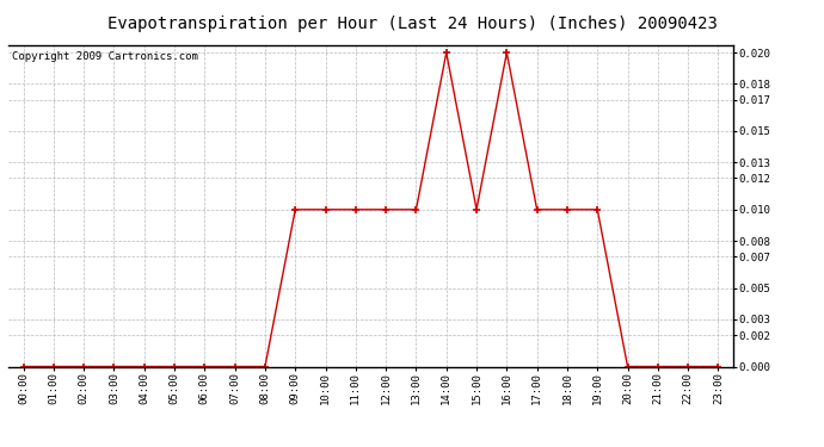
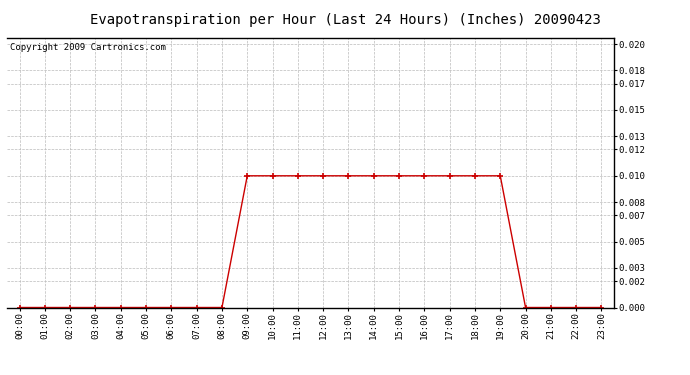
14:00: 0.02 -> 0.01
16:00: 0.02 -> 0.01
